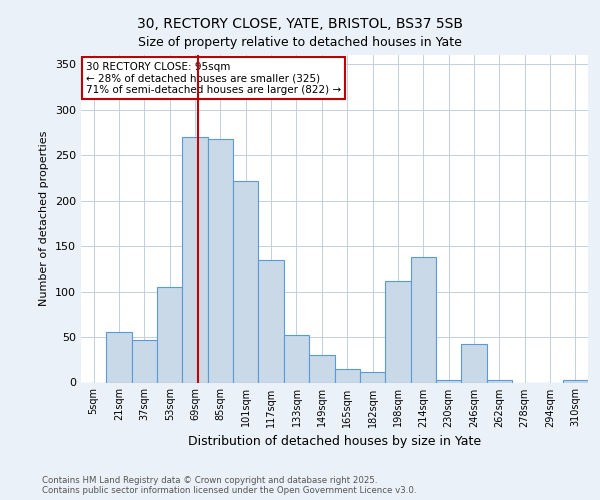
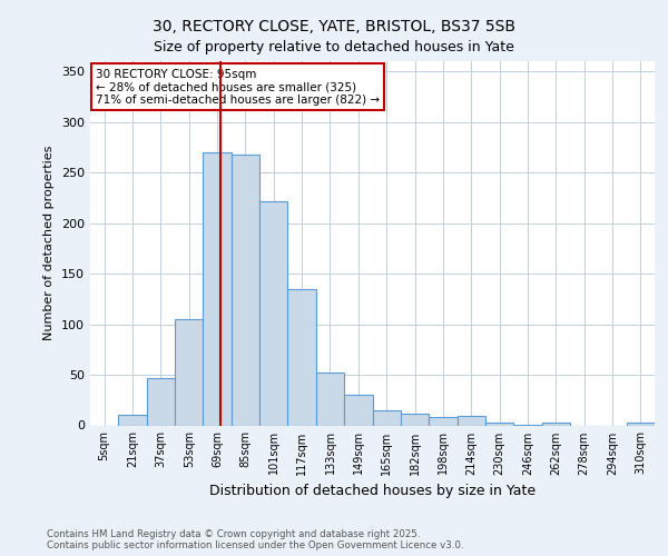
21sqm: 56 -> 10
198sqm: 112 -> 8
214sqm: 138 -> 9
246sqm: 42 -> 1
